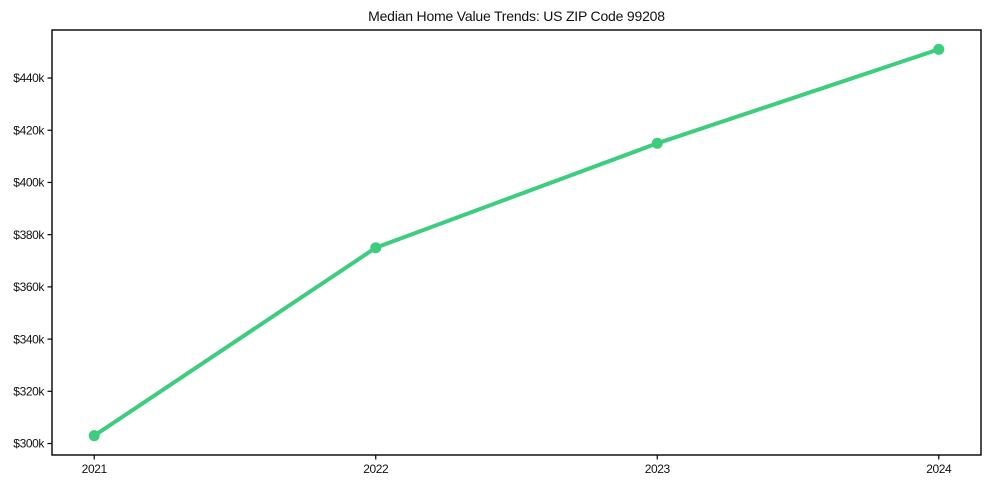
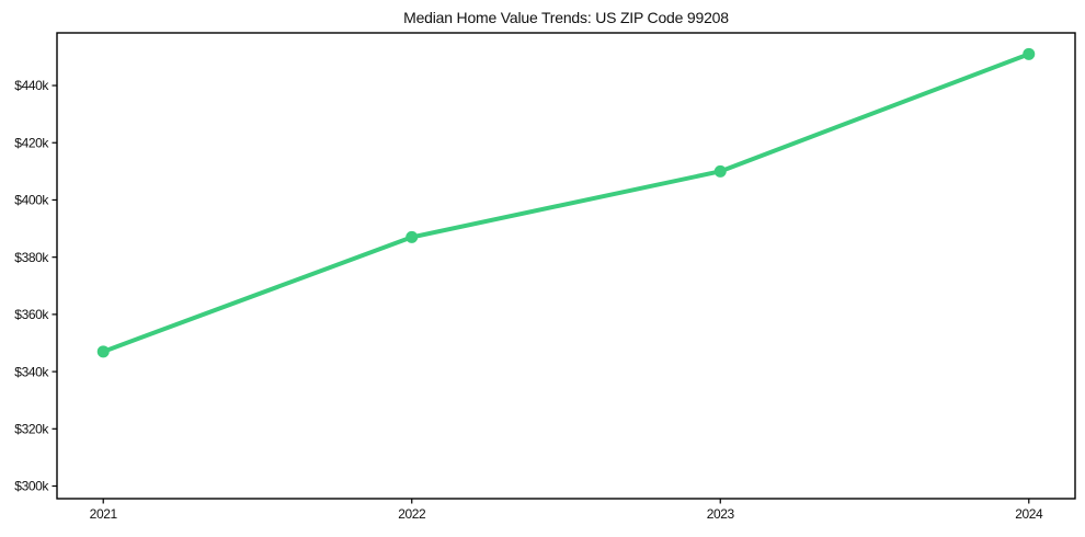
2021: $303k -> $347k
2022: $375k -> $387k
2023: $415k -> $410k
